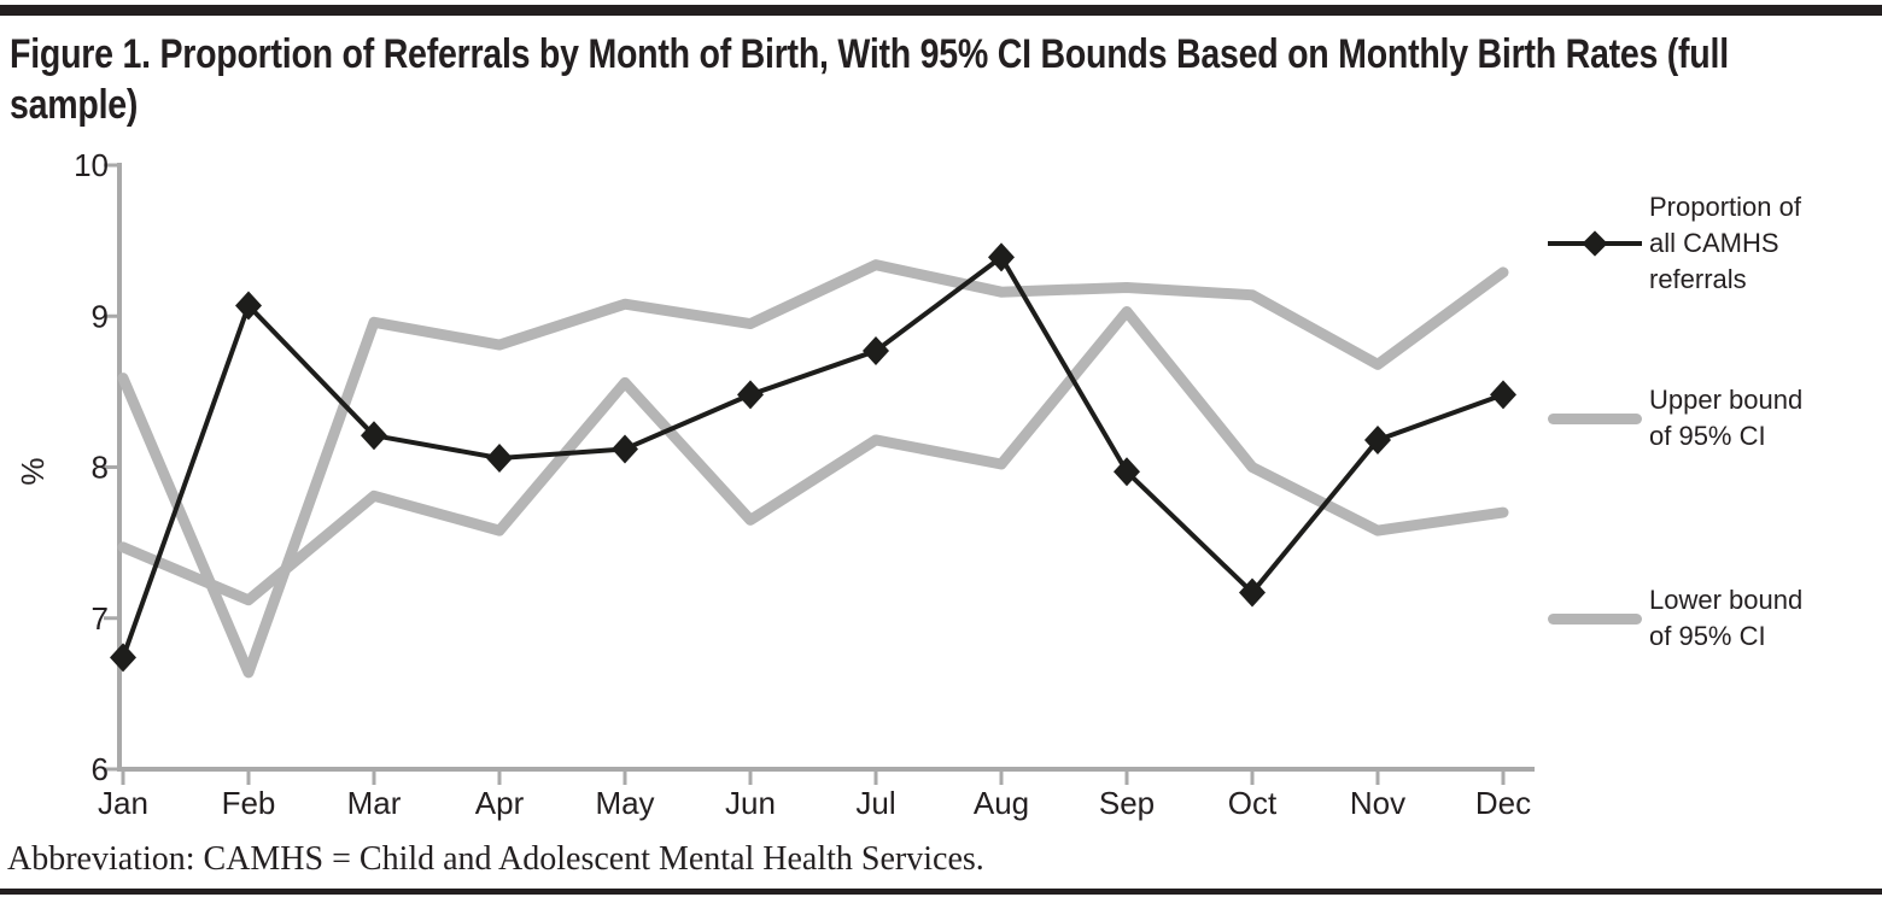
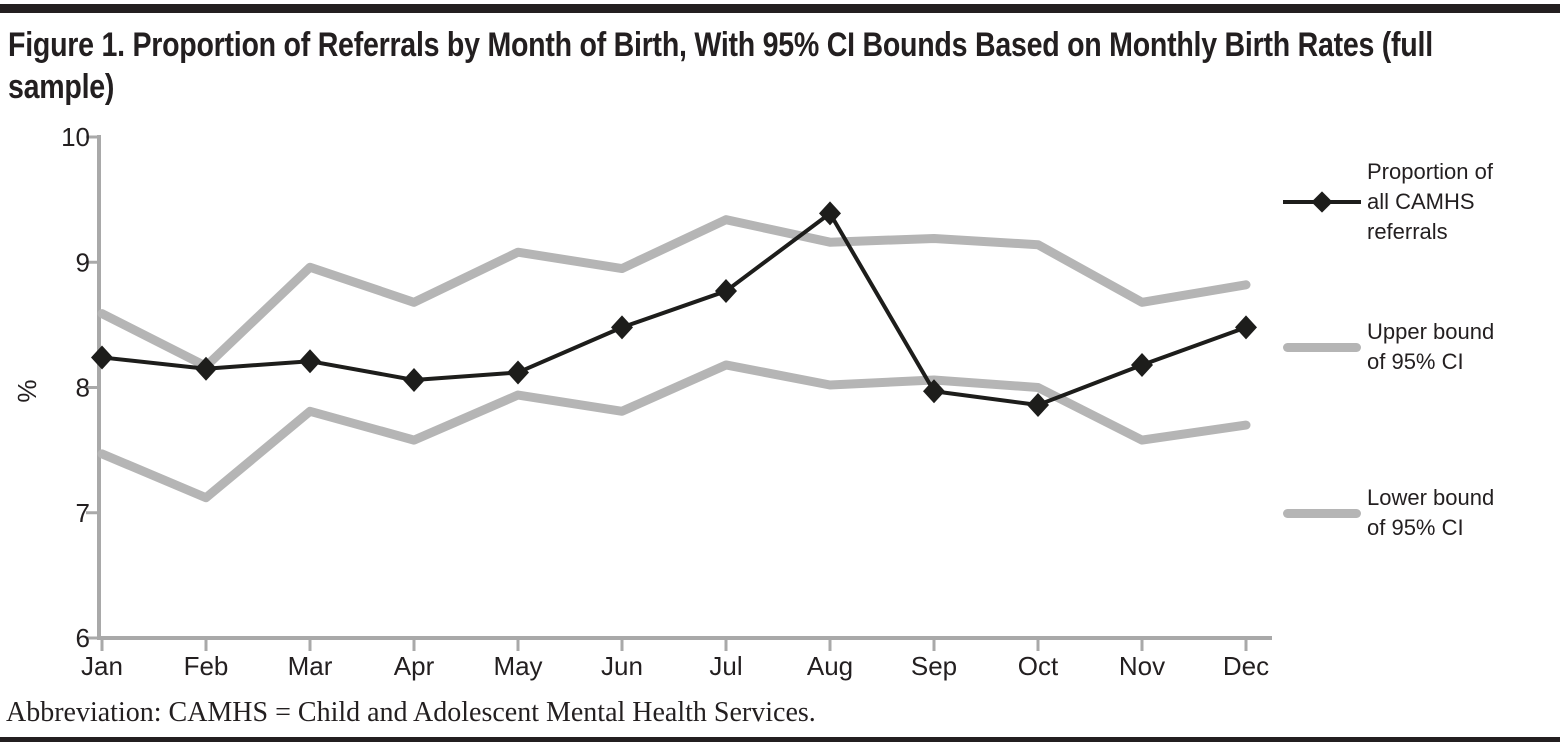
Proportion of all CAMHS referrals/Jan: 6.74 -> 8.24
Proportion of all CAMHS referrals/Feb: 9.07 -> 8.15
Upper bound of 95% CI/Feb: 6.64 -> 8.17
Upper bound of 95% CI/Apr: 8.81 -> 8.68
Lower bound of 95% CI/May: 8.56 -> 7.94
Lower bound of 95% CI/Jun: 7.65 -> 7.81
Lower bound of 95% CI/Sep: 9.03 -> 8.06
Proportion of all CAMHS referrals/Oct: 7.17 -> 7.86
Upper bound of 95% CI/Dec: 9.29 -> 8.82
